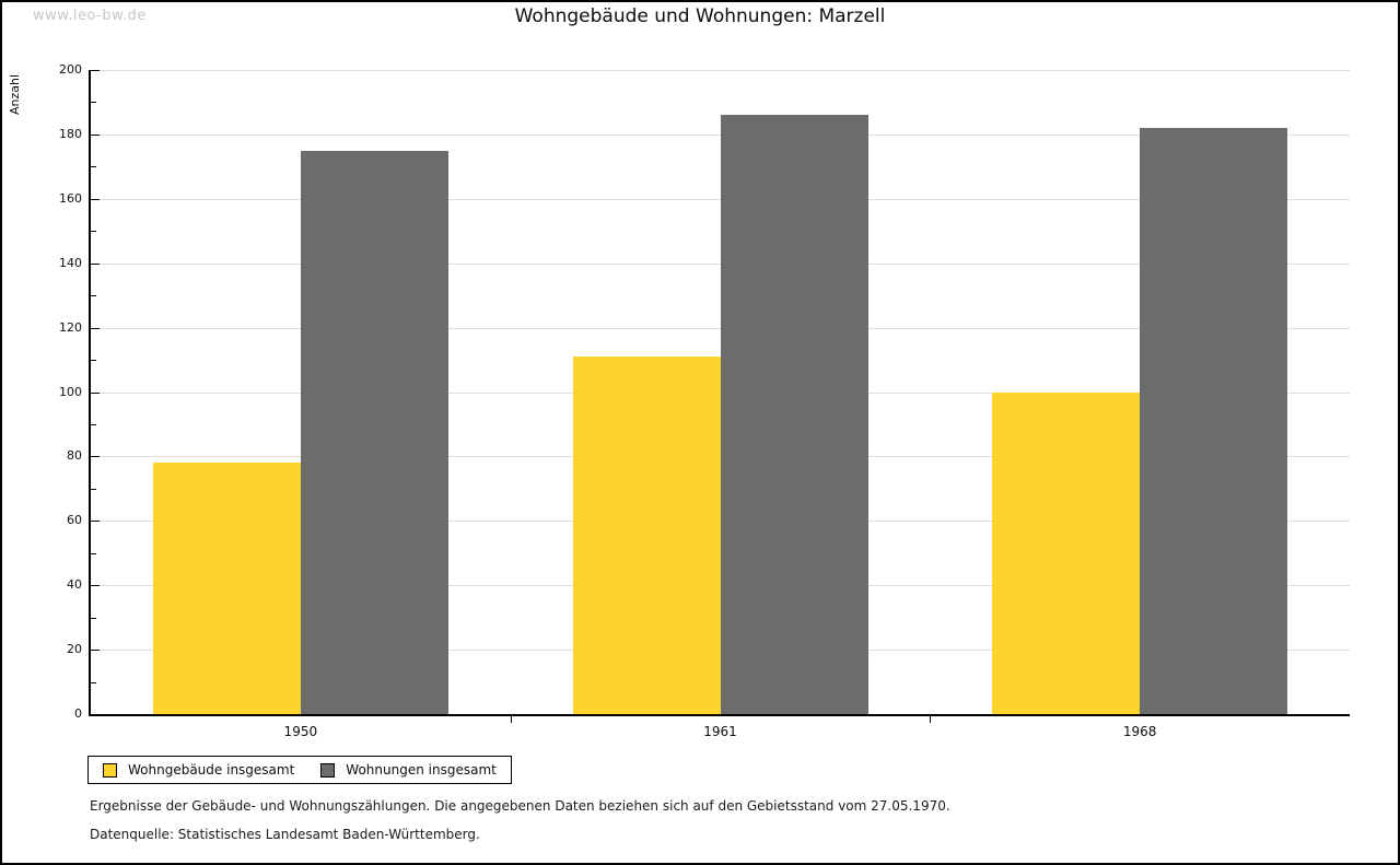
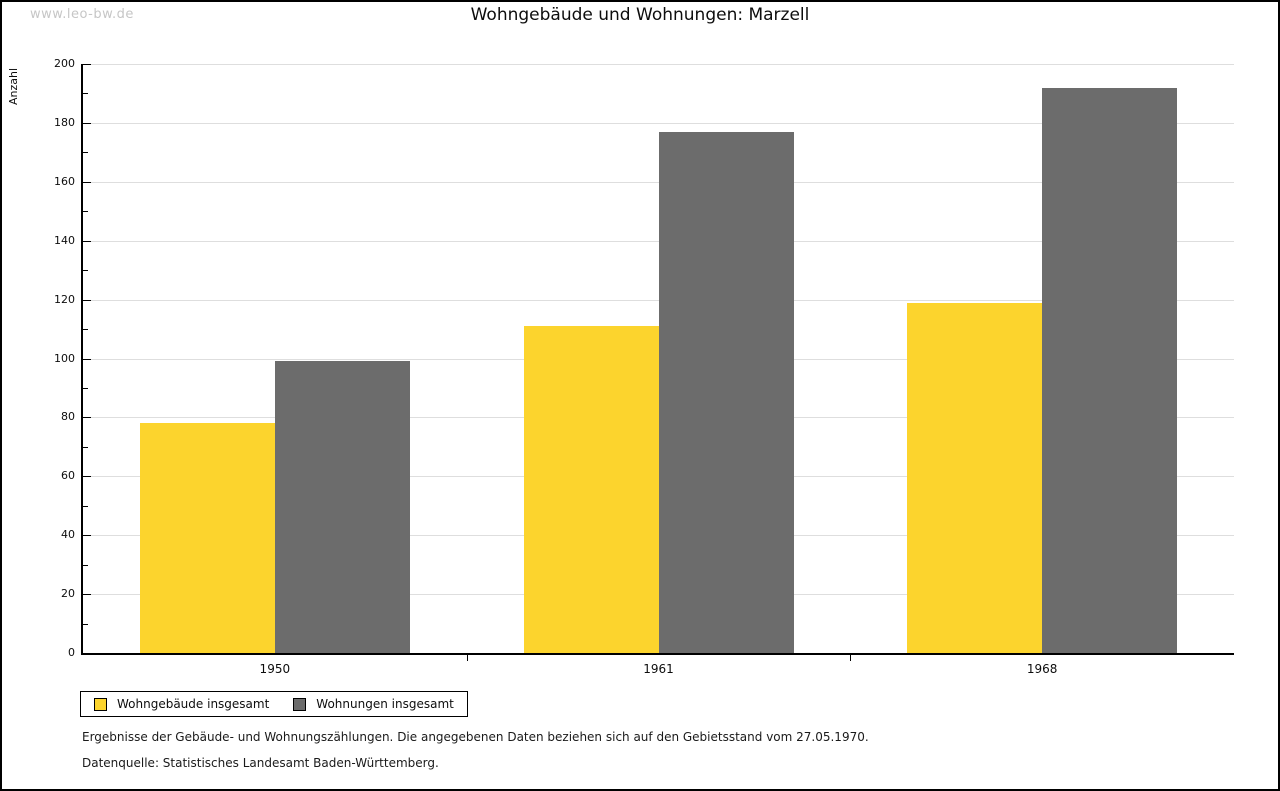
Wohnungen insgesamt/1950: 175 -> 99
Wohnungen insgesamt/1961: 186 -> 177
Wohngebäude insgesamt/1968: 100 -> 119
Wohnungen insgesamt/1968: 182 -> 192
